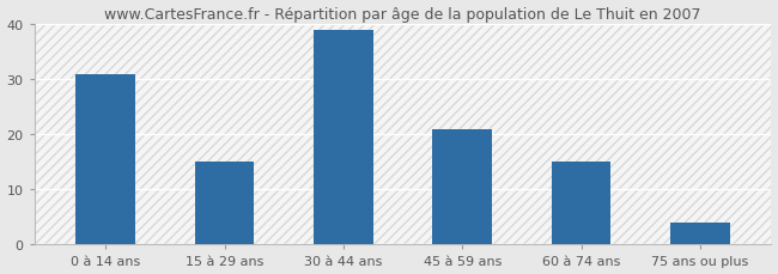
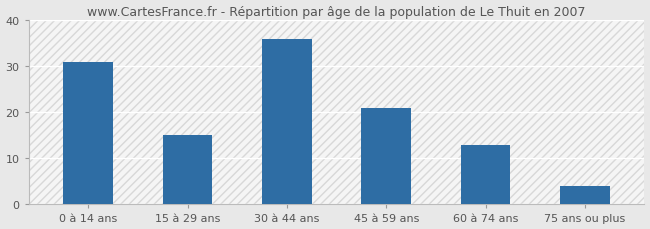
30 à 44 ans: 39 -> 36
60 à 74 ans: 15 -> 13
